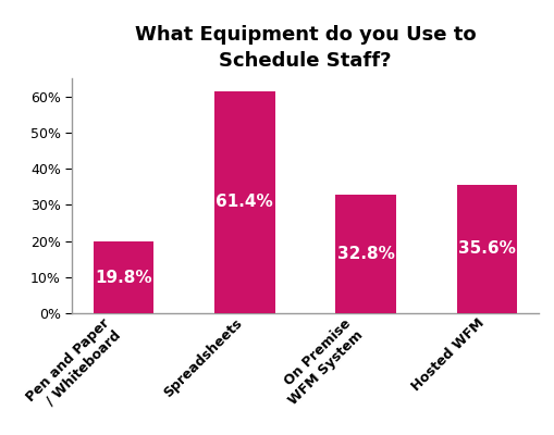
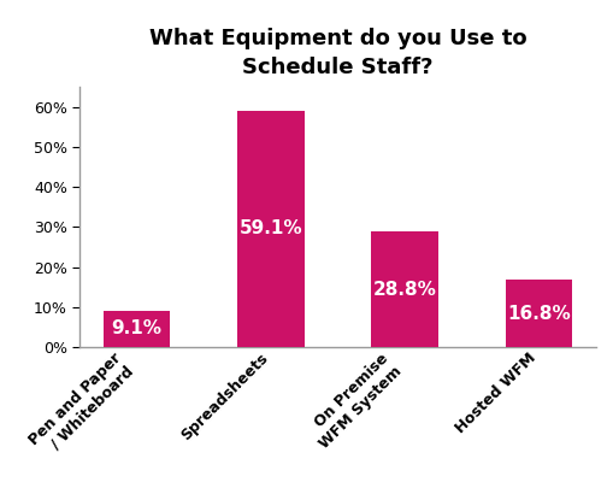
Pen and Paper / Whiteboard: 19.8% -> 9.1%
Spreadsheets: 61.4% -> 59.1%
On Premise WFM System: 32.8% -> 28.8%
Hosted WFM: 35.6% -> 16.8%
